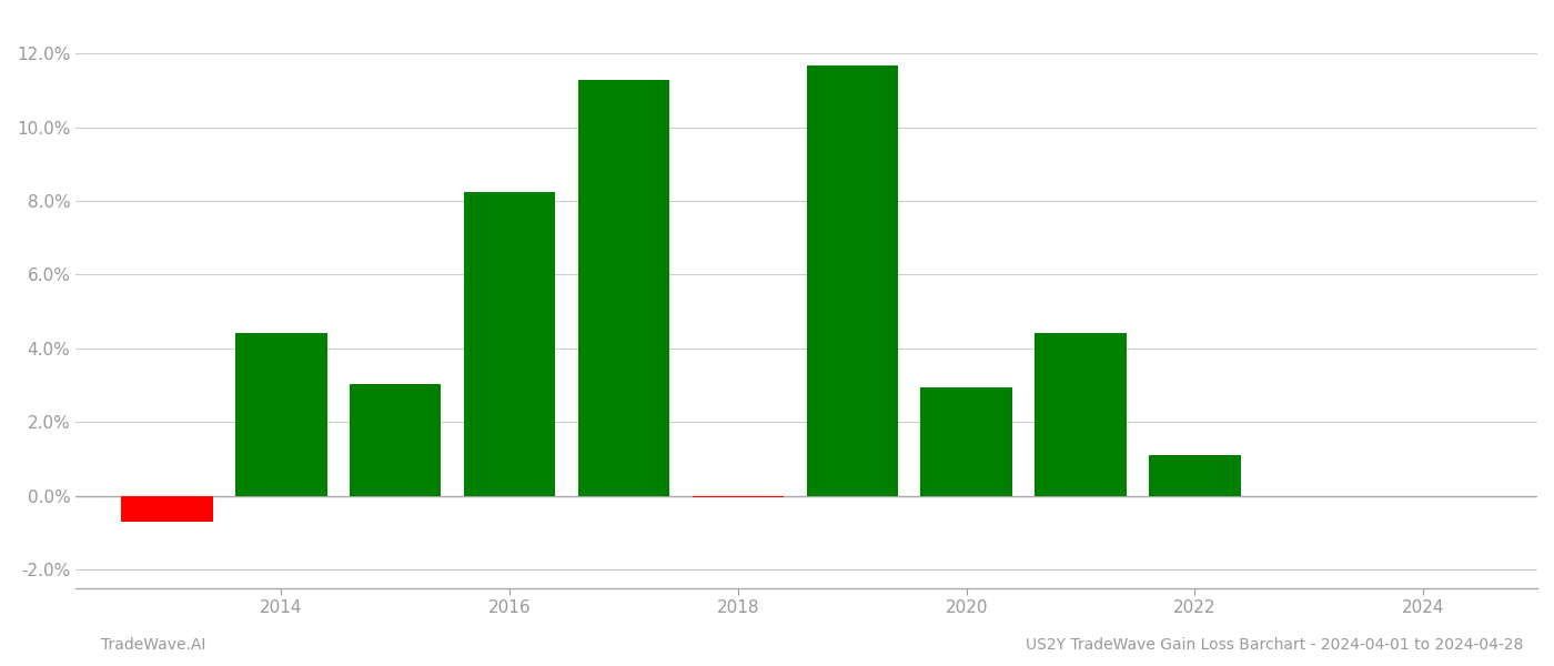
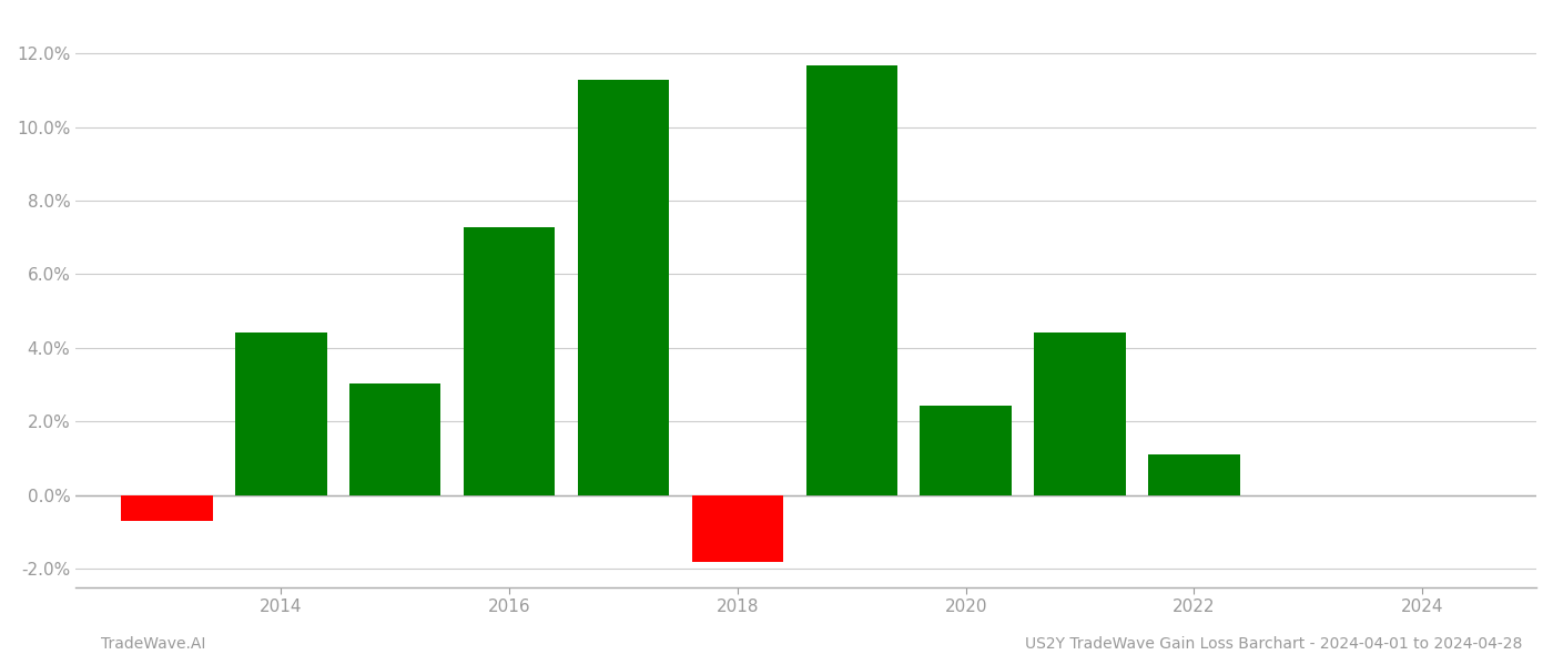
2016: 8.25% -> 7.28%
2018: -0.05% -> -1.82%
2020: 2.95% -> 2.42%
